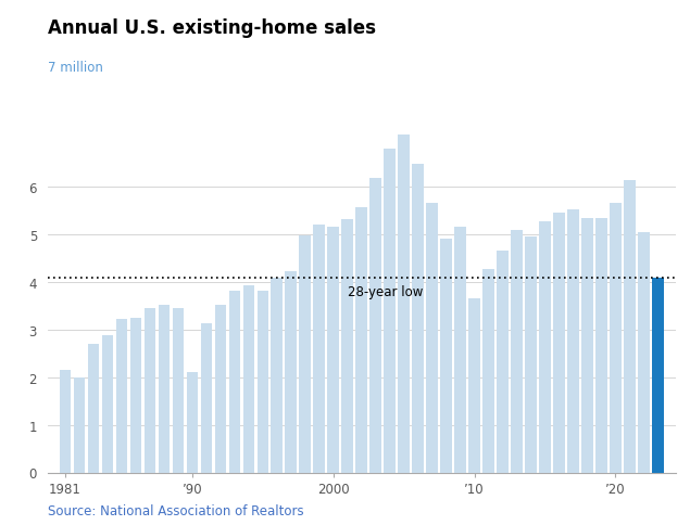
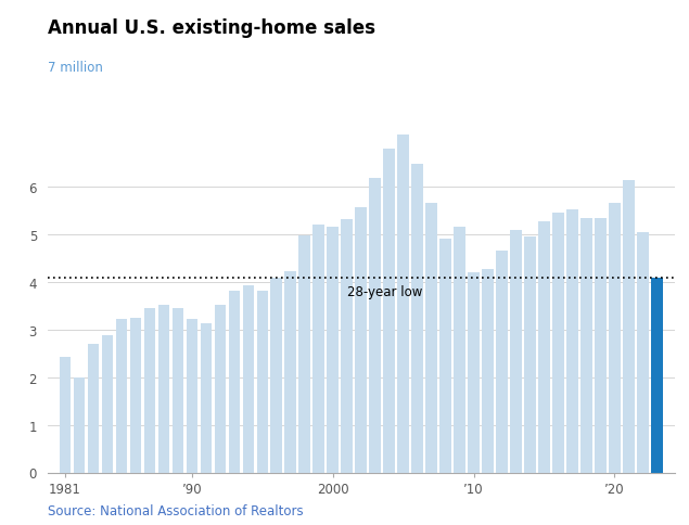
1981: 2.15 -> 2.42
’90: 2.10 -> 3.22
’10: 3.65 -> 4.19
